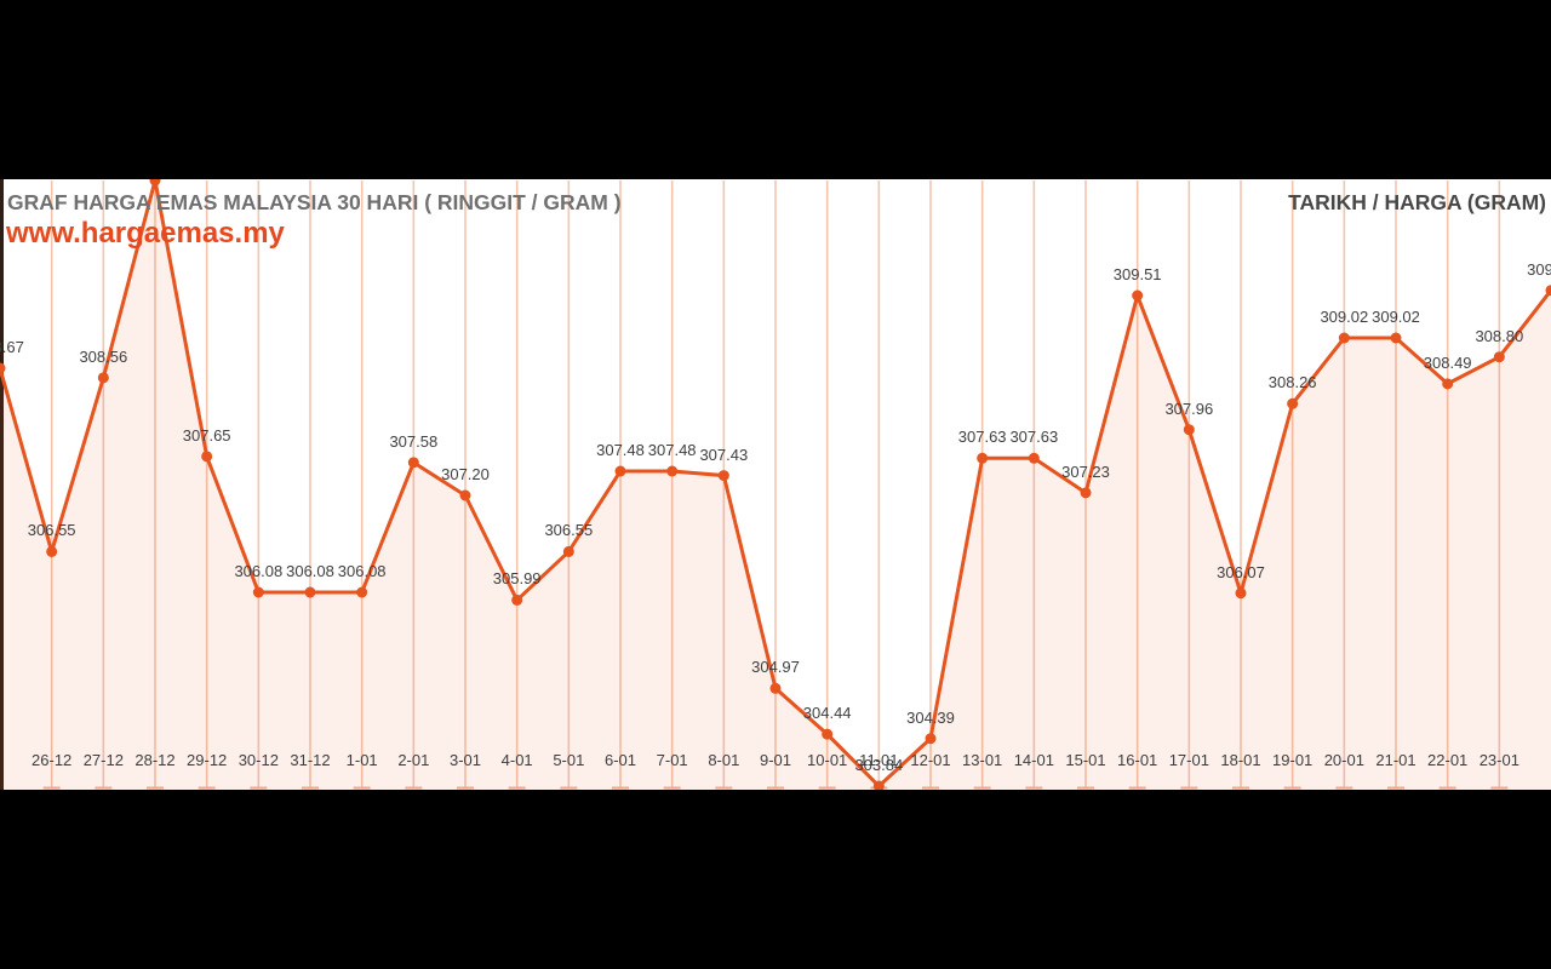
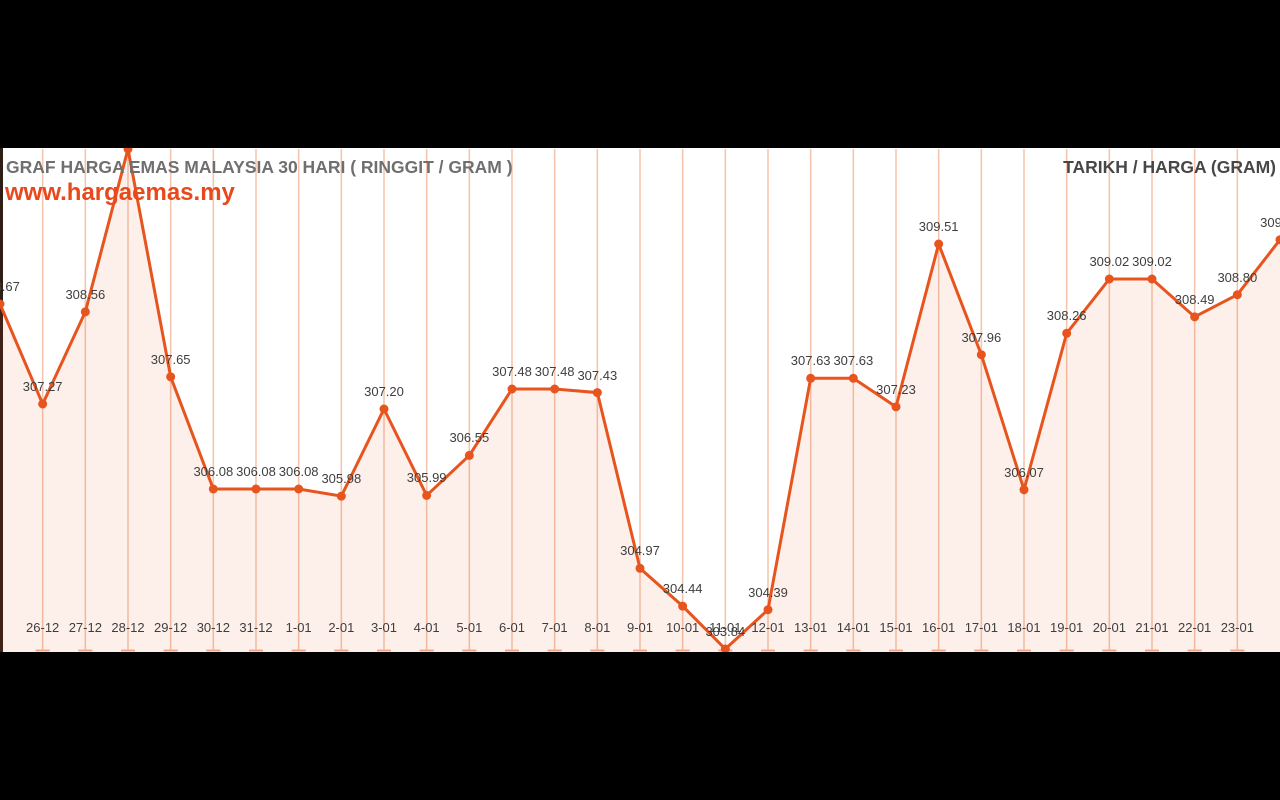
26-12: 306.55 -> 307.27
2-01: 307.58 -> 305.98
